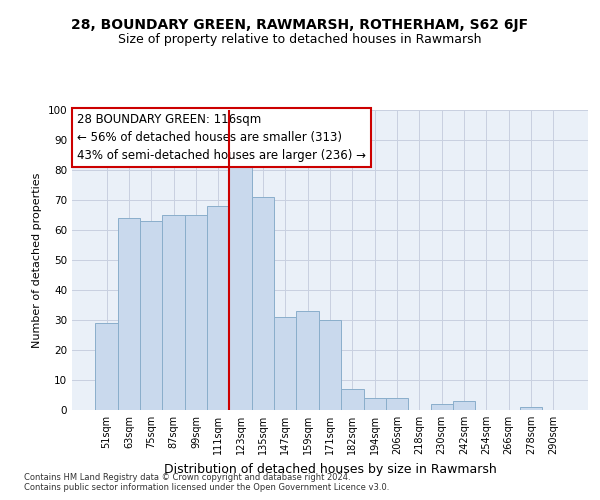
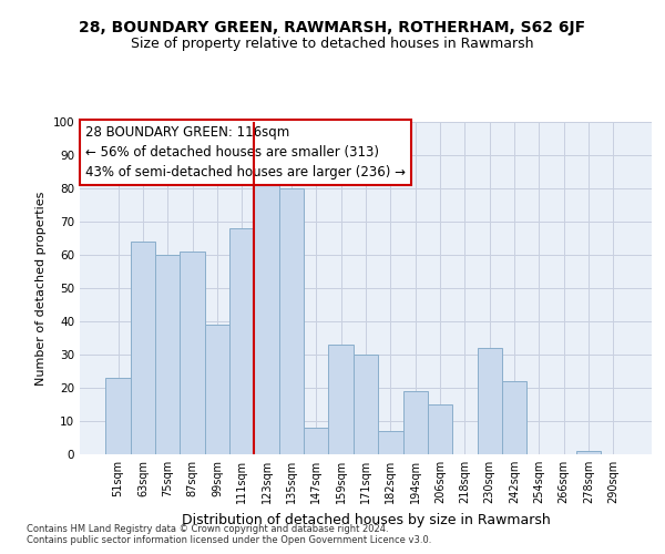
51sqm: 29 -> 23
75sqm: 63 -> 60
87sqm: 65 -> 61
99sqm: 65 -> 39
135sqm: 71 -> 80
147sqm: 31 -> 8
194sqm: 4 -> 19
206sqm: 4 -> 15
230sqm: 2 -> 32
242sqm: 3 -> 22
